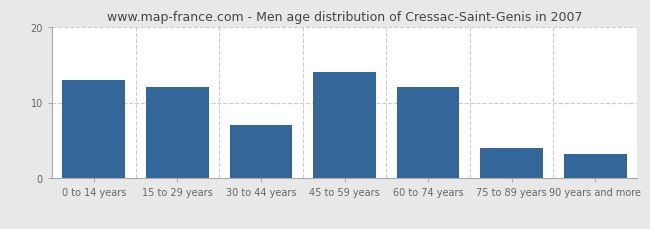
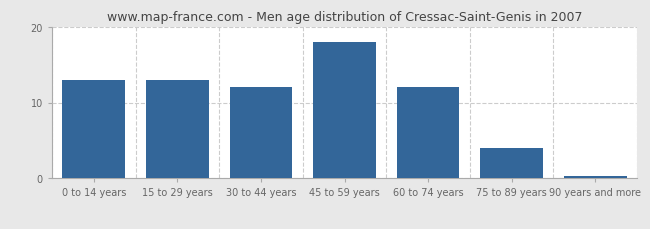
15 to 29 years: 12.0 -> 13.0
30 to 44 years: 7.0 -> 12.0
45 to 59 years: 14.0 -> 18.0
90 years and more: 3.2 -> 0.3
